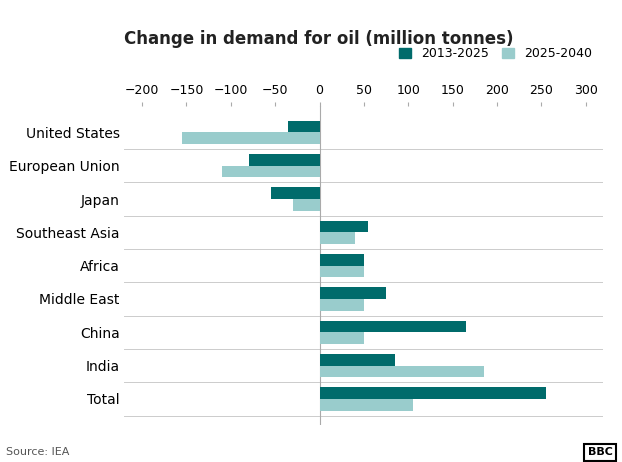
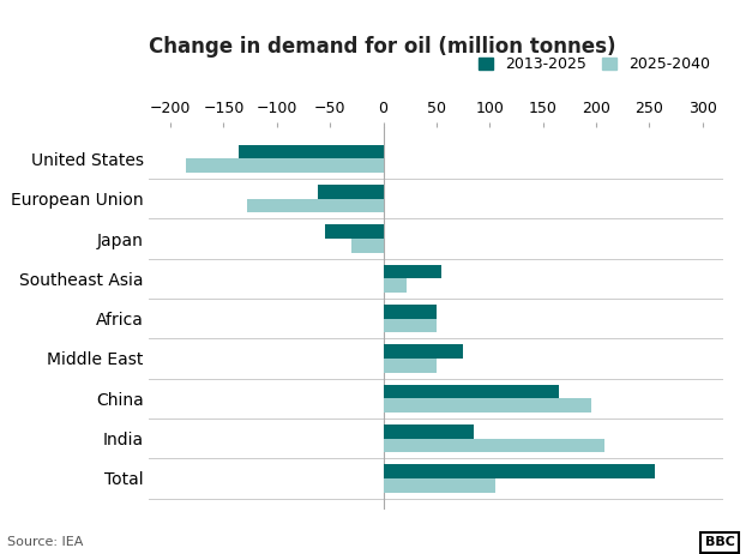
2013-2025/United States: -35 -> -136
2025-2040/United States: -155 -> -186
2013-2025/European Union: -80 -> -62
2025-2040/European Union: -110 -> -128
2025-2040/Southeast Asia: 40 -> 22
2025-2040/China: 50 -> 196
2025-2040/India: 185 -> 208
